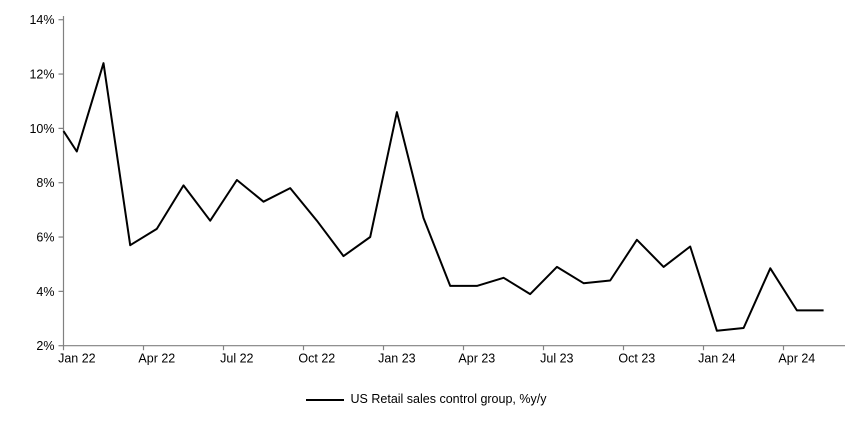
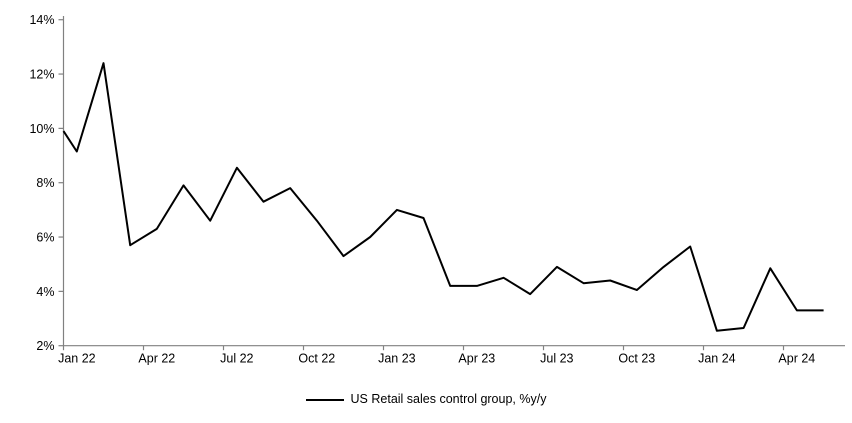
Jul 22: 8.1% -> 8.6%
Jan 23: 10.6% -> 7.0%
Oct 23: 5.9% -> 4.0%
